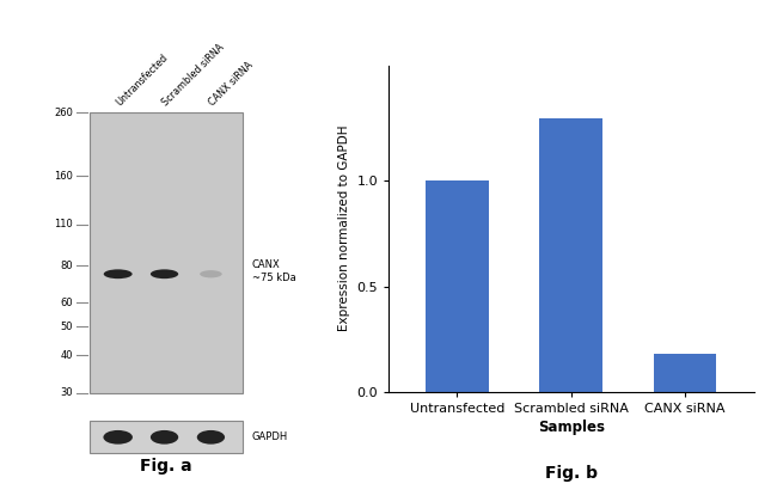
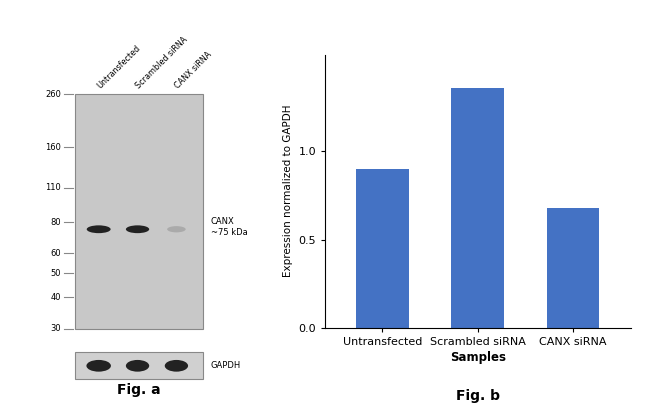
Untransfected: 1.00 -> 0.90
Scrambled siRNA: 1.30 -> 1.36
CANX siRNA: 0.18 -> 0.68
